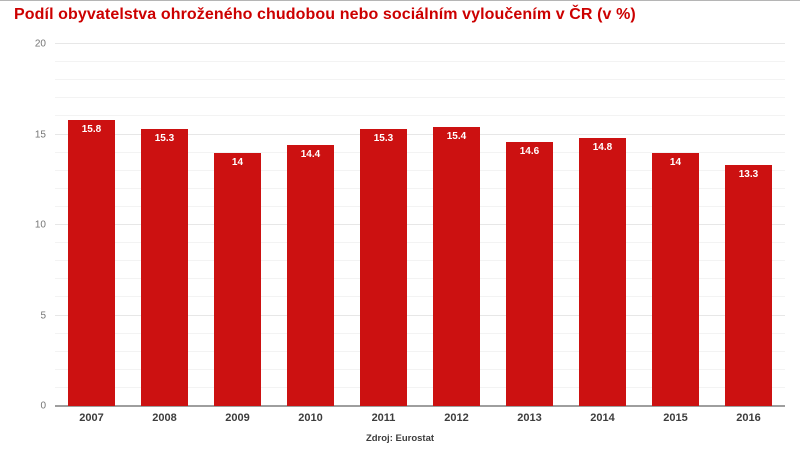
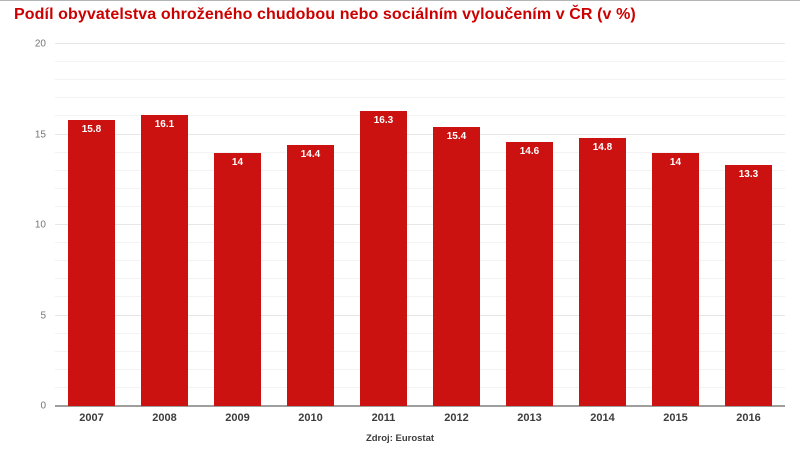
2008: 15.3 -> 16.1
2011: 15.3 -> 16.3
